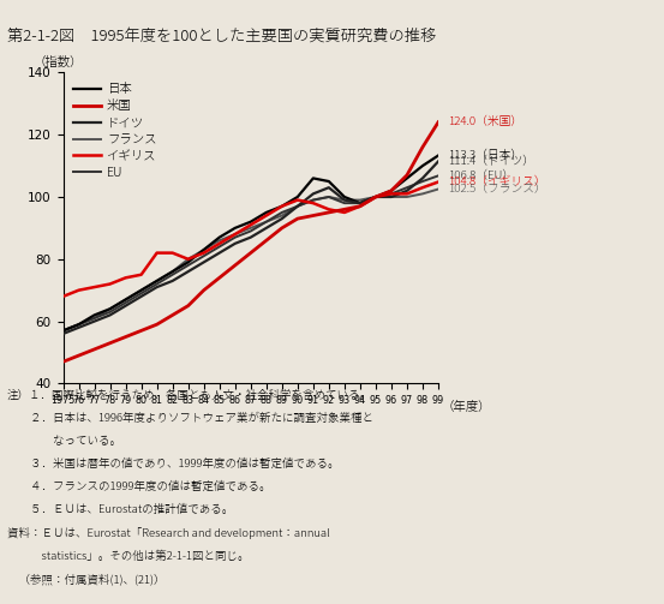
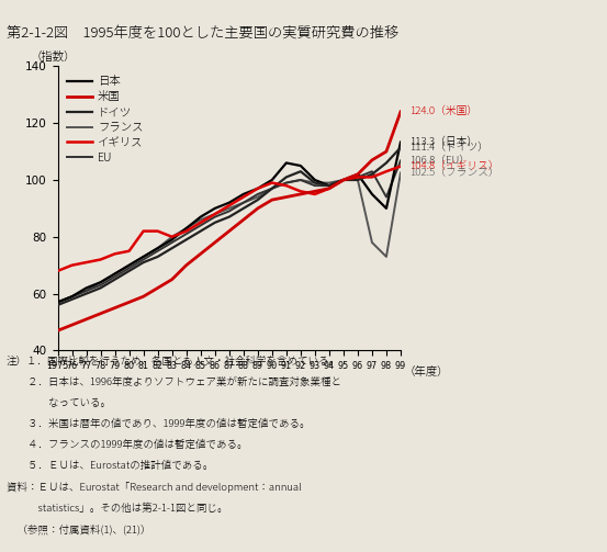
日本/97: 106.0 -> 95.0
フランス/97: 100.0 -> 78.0
日本/98: 110.0 -> 90.0
米国/98: 116 -> 110
フランス/98: 101.0 -> 73.0
EU/98: 105.0 -> 94.0
